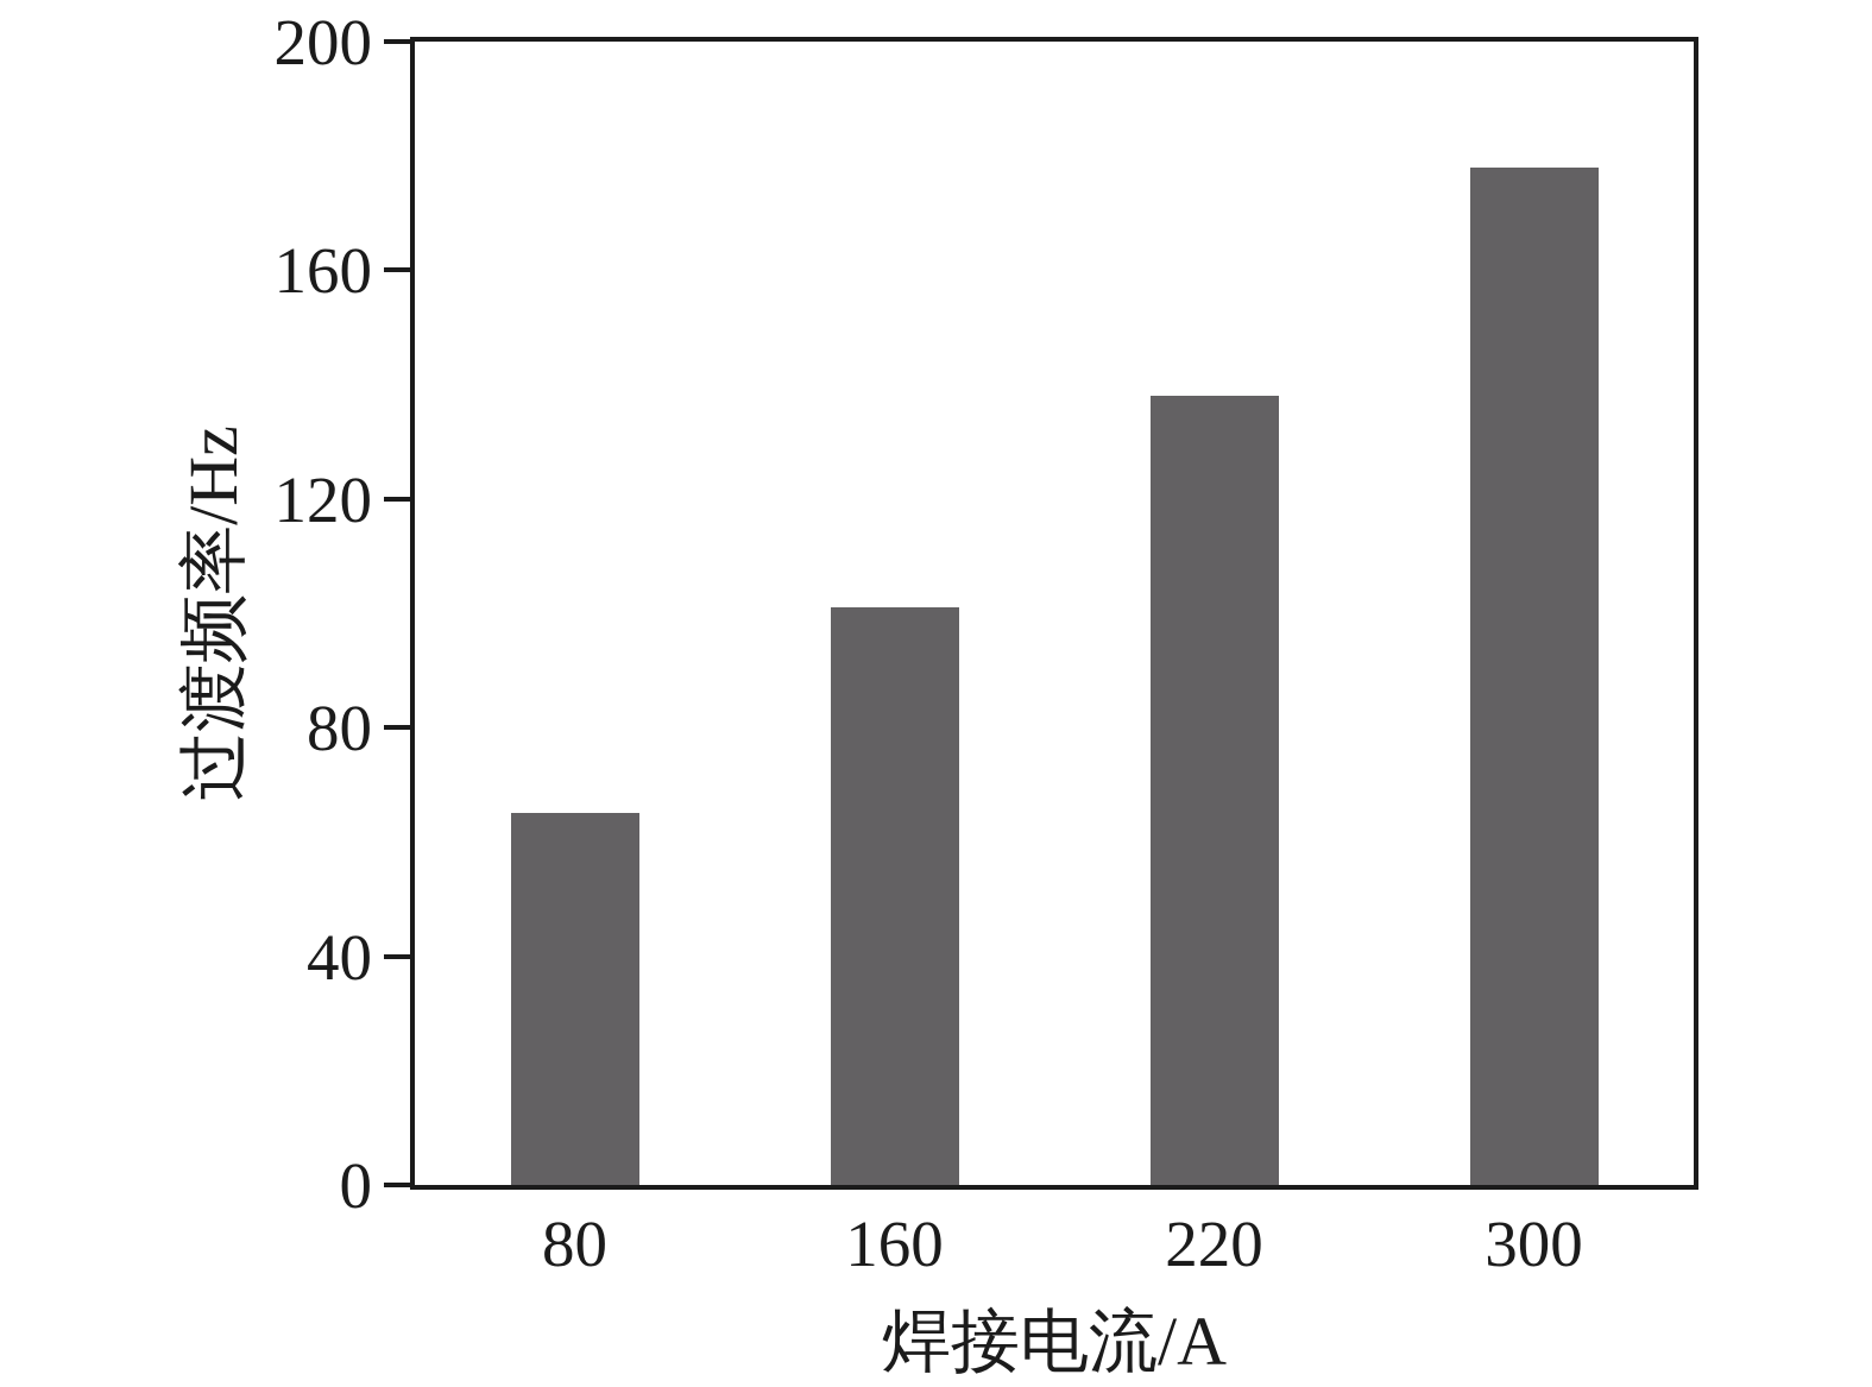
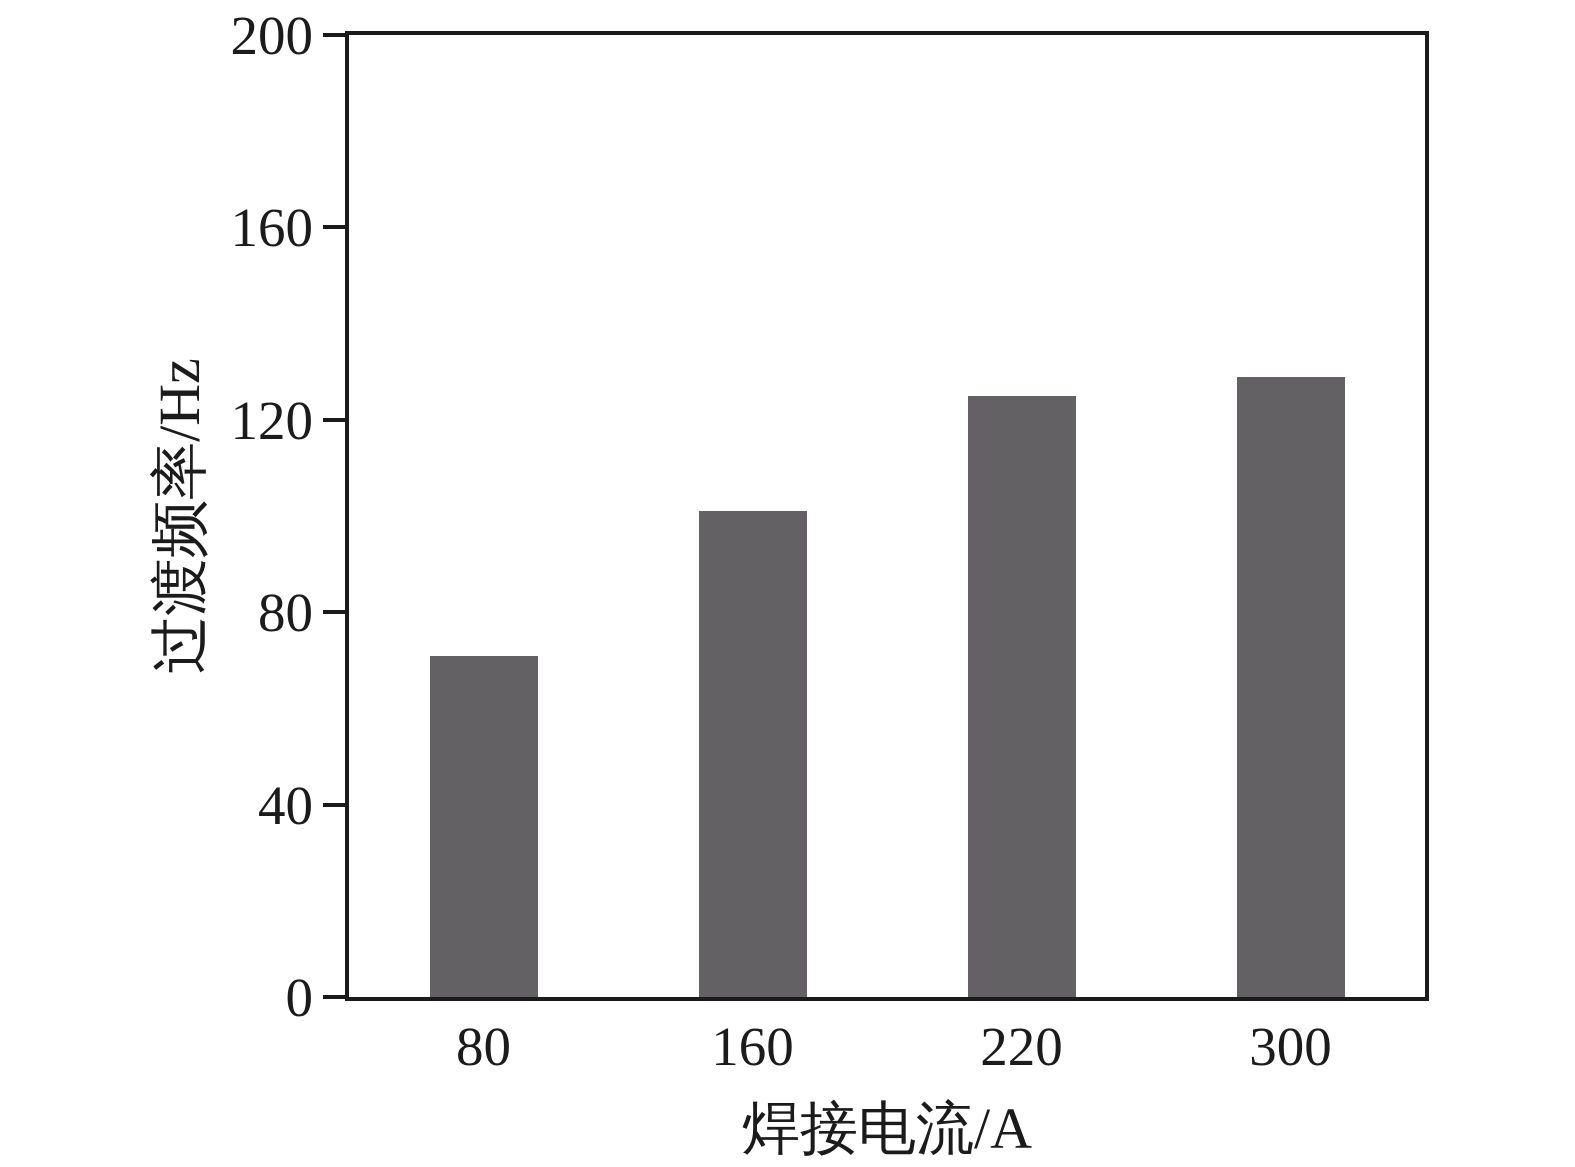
80: 65 -> 71
220: 138 -> 125
300: 178 -> 129
